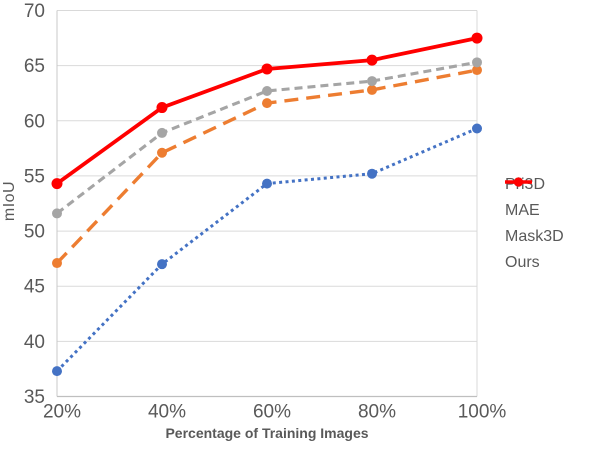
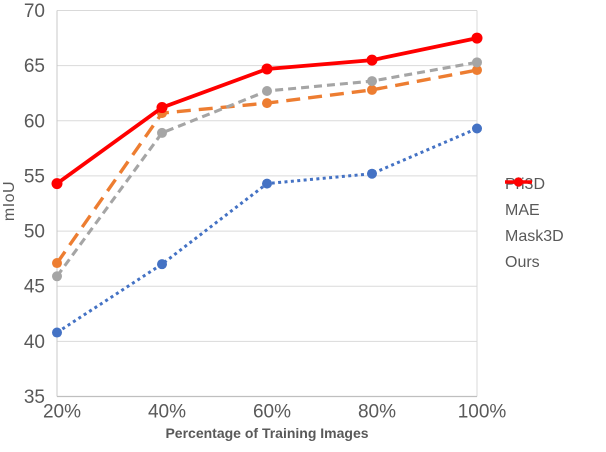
Pri3D/20%: 37.3 -> 40.8
Mask3D/20%: 51.6 -> 45.9
MAE/40%: 57.1 -> 60.7
